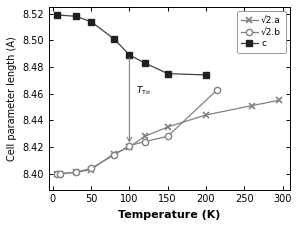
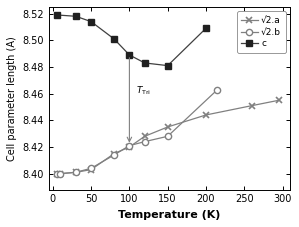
c/150: 8.475 -> 8.481
c/200: 8.474 -> 8.509
